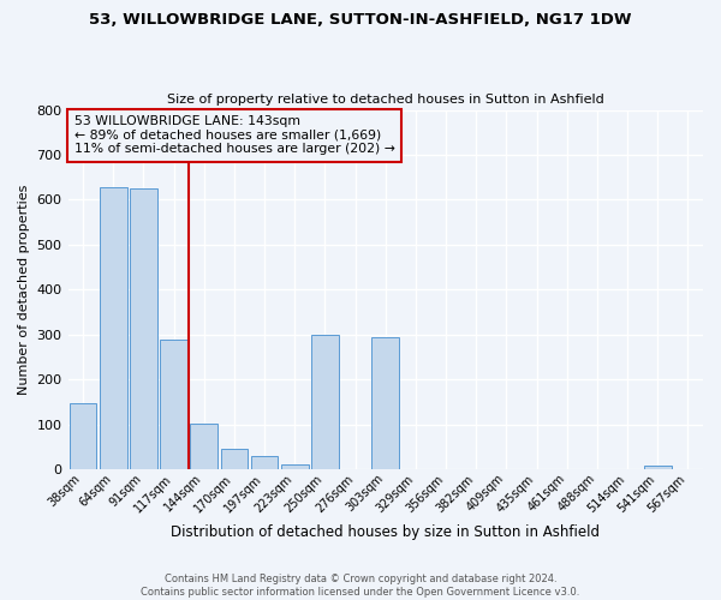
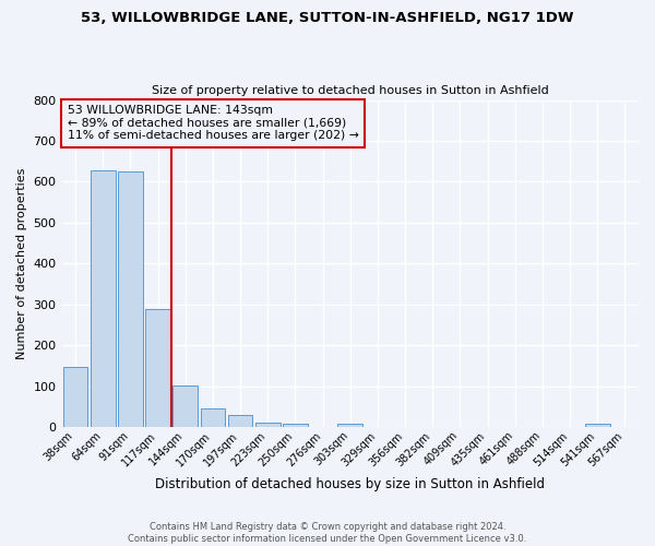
250sqm: 300 -> 8
303sqm: 295 -> 8
